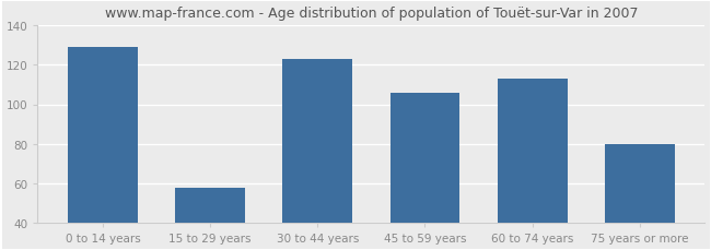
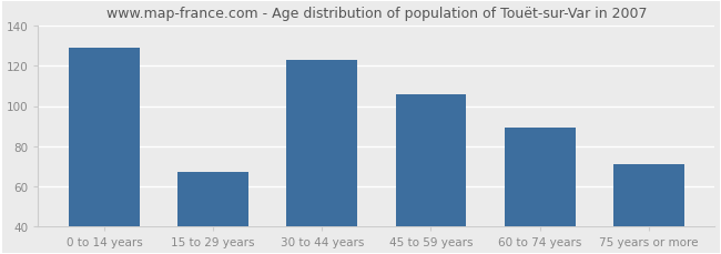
15 to 29 years: 58 -> 67
60 to 74 years: 113 -> 89
75 years or more: 80 -> 71
